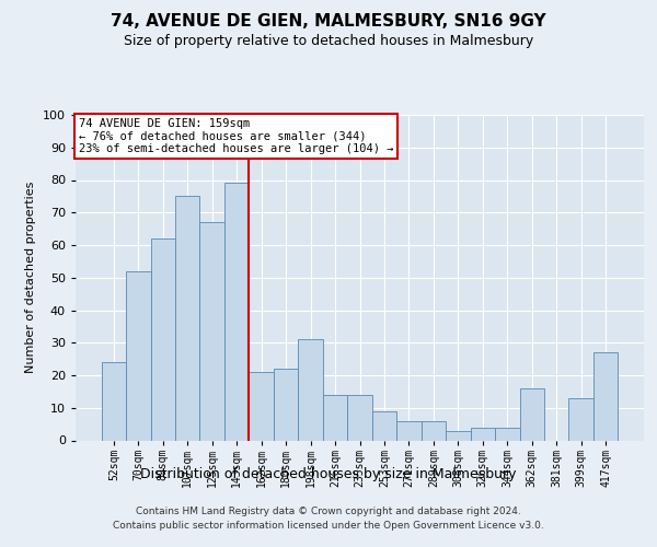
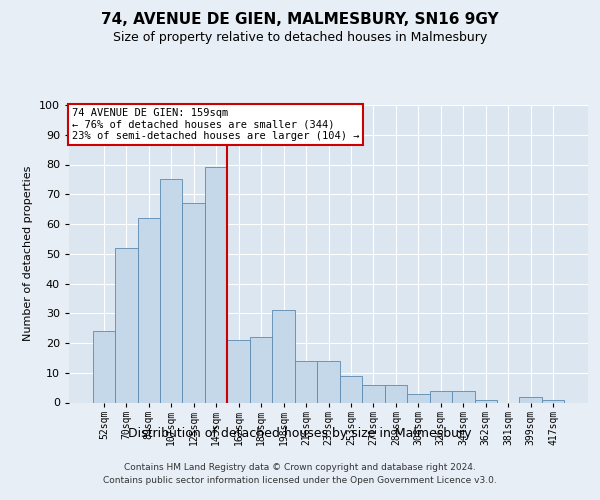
362sqm: 16 -> 1
399sqm: 13 -> 2
417sqm: 27 -> 1
